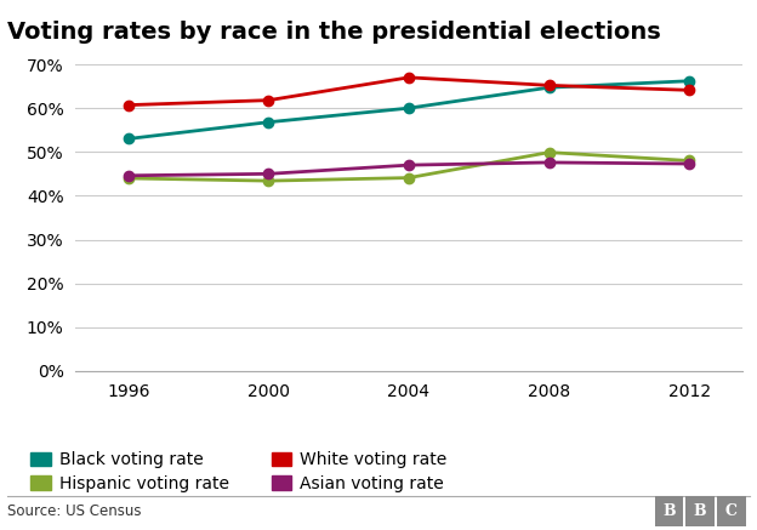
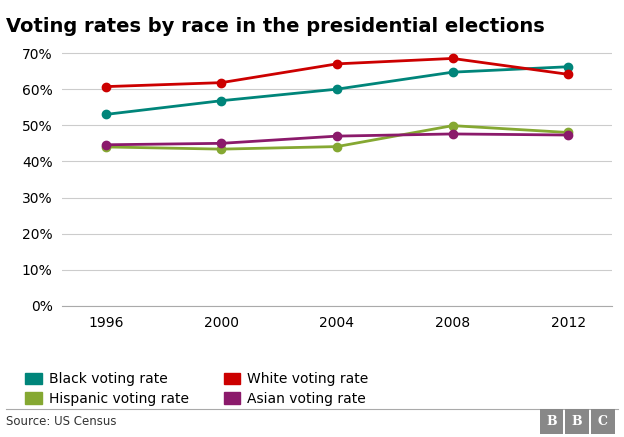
White voting rate/2008: 65.2% -> 68.5%
